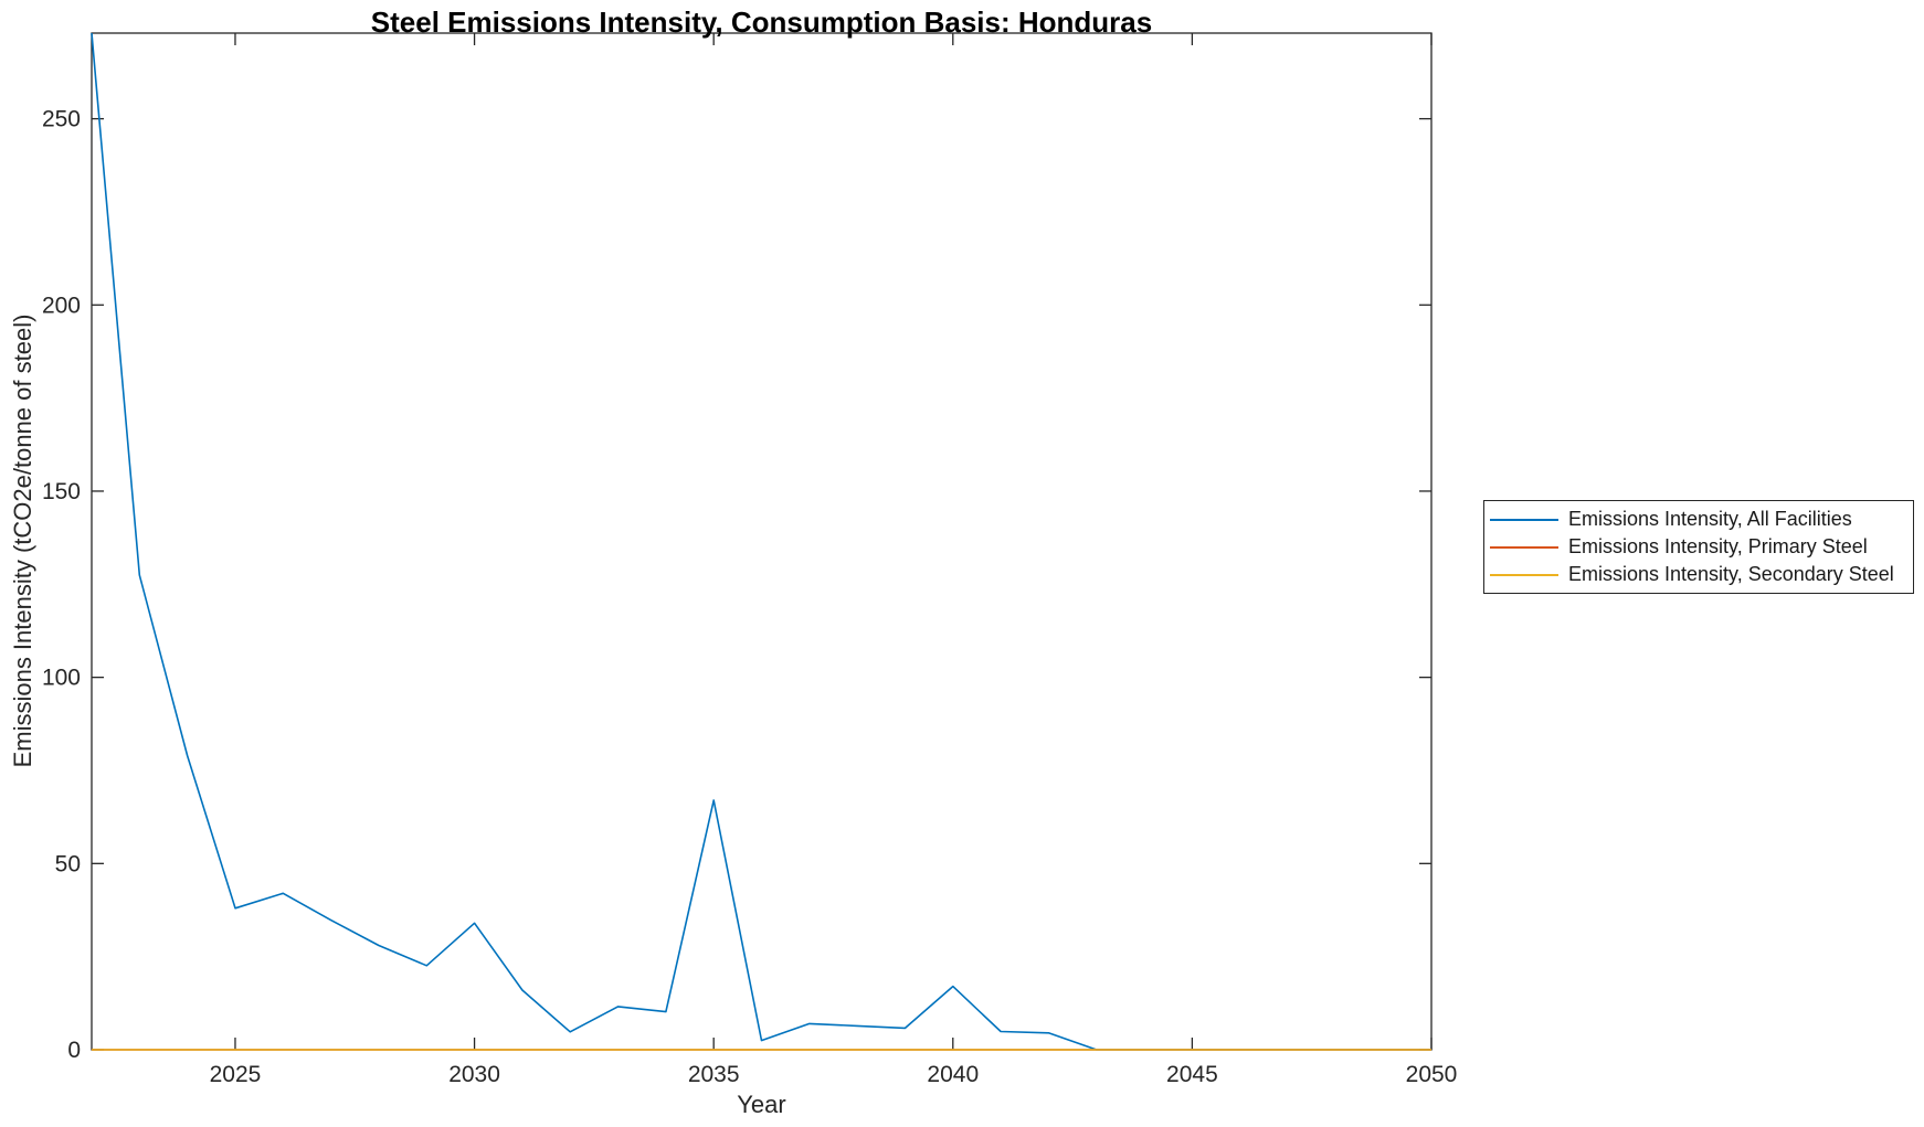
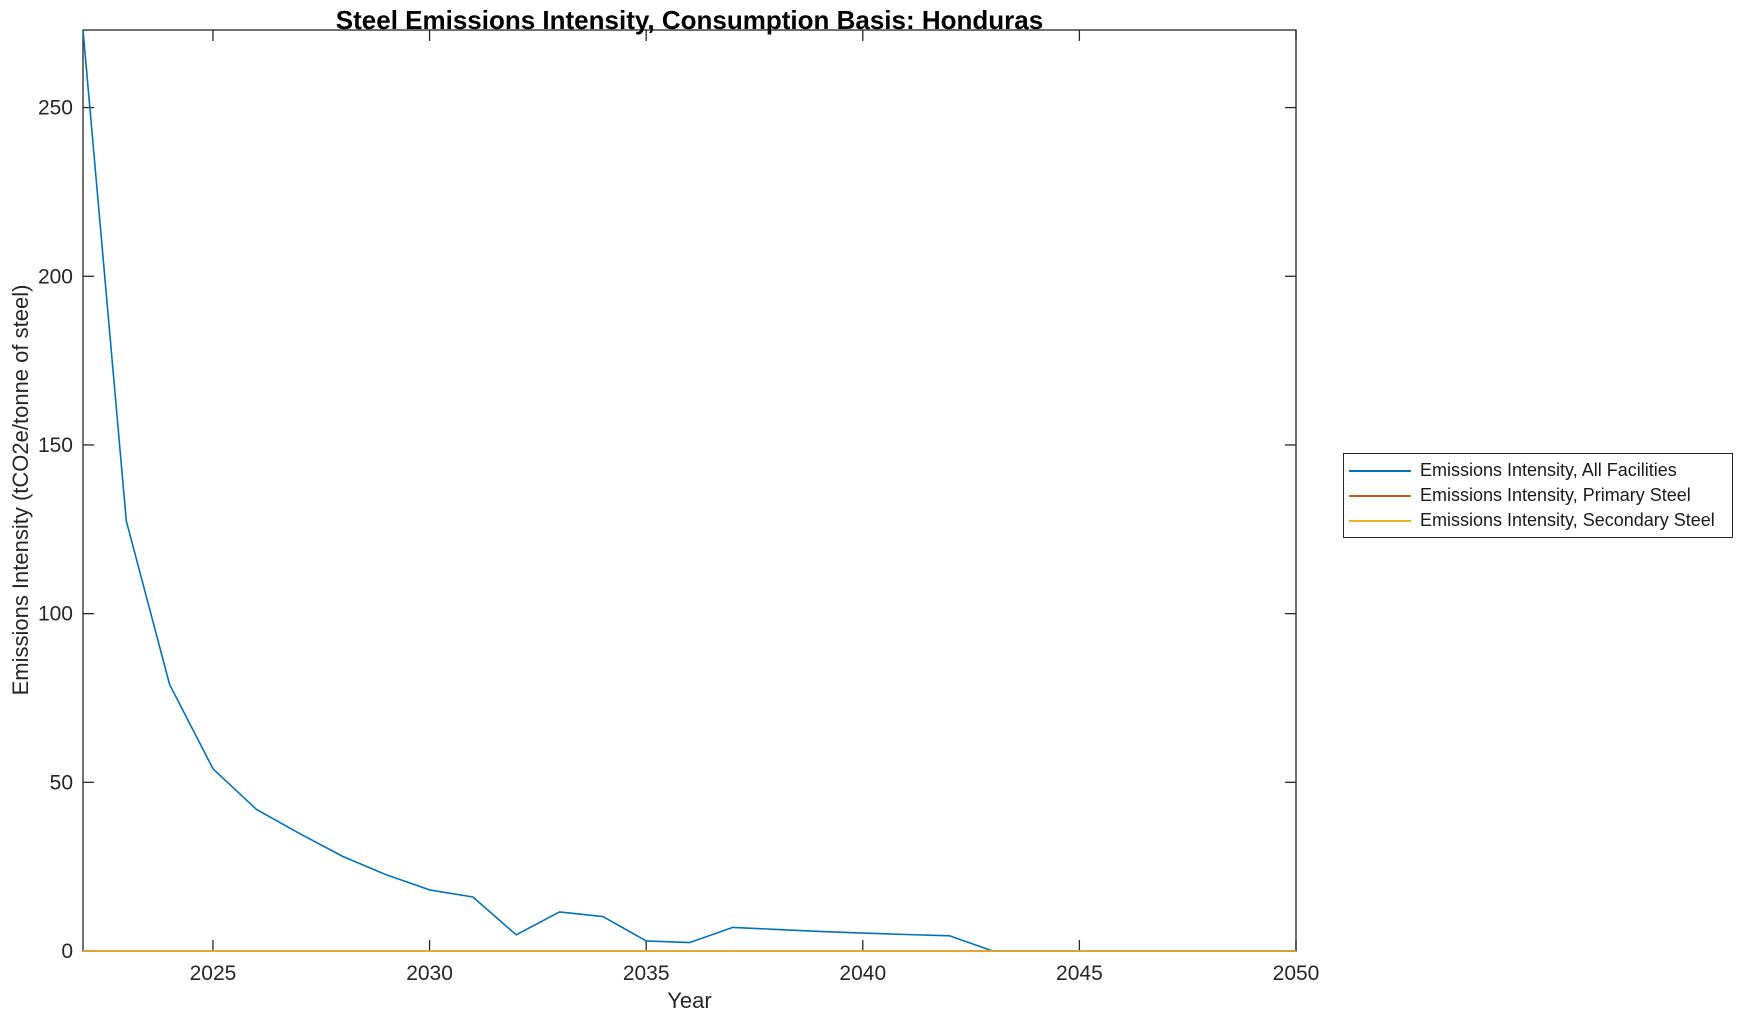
Emissions Intensity, All Facilities/2025: 38 -> 54
Emissions Intensity, All Facilities/2030: 34 -> 18
Emissions Intensity, All Facilities/2035: 67 -> 3
Emissions Intensity, All Facilities/2040: 17 -> 5
